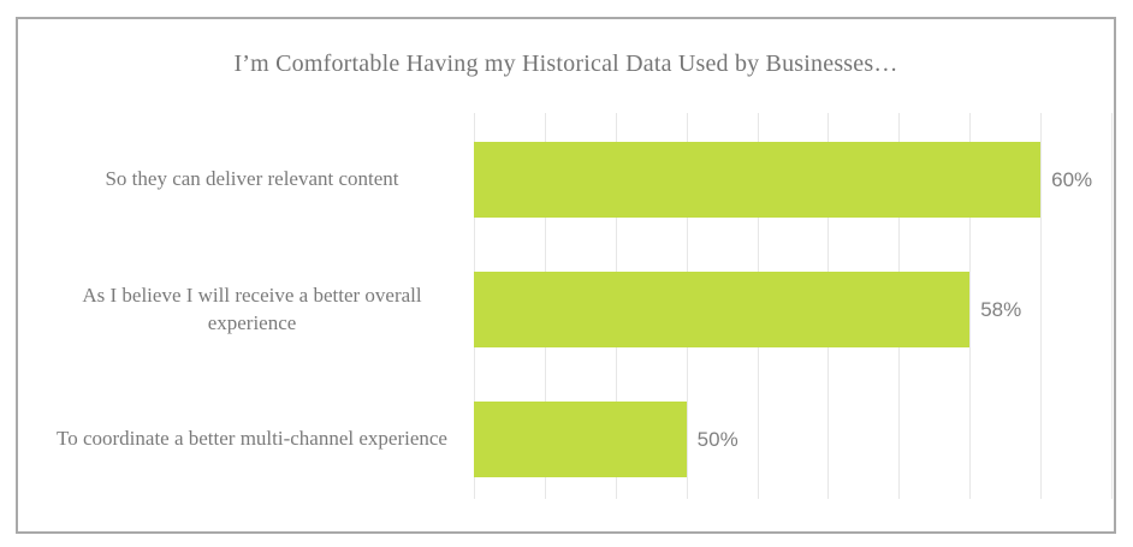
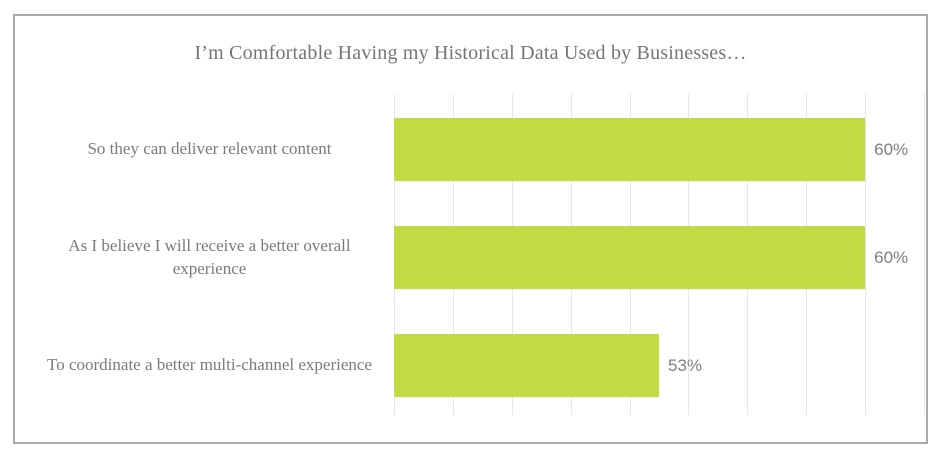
As I believe I will receive a better overall experience: 58% -> 60%
To coordinate a better multi-channel experience: 50% -> 53%
